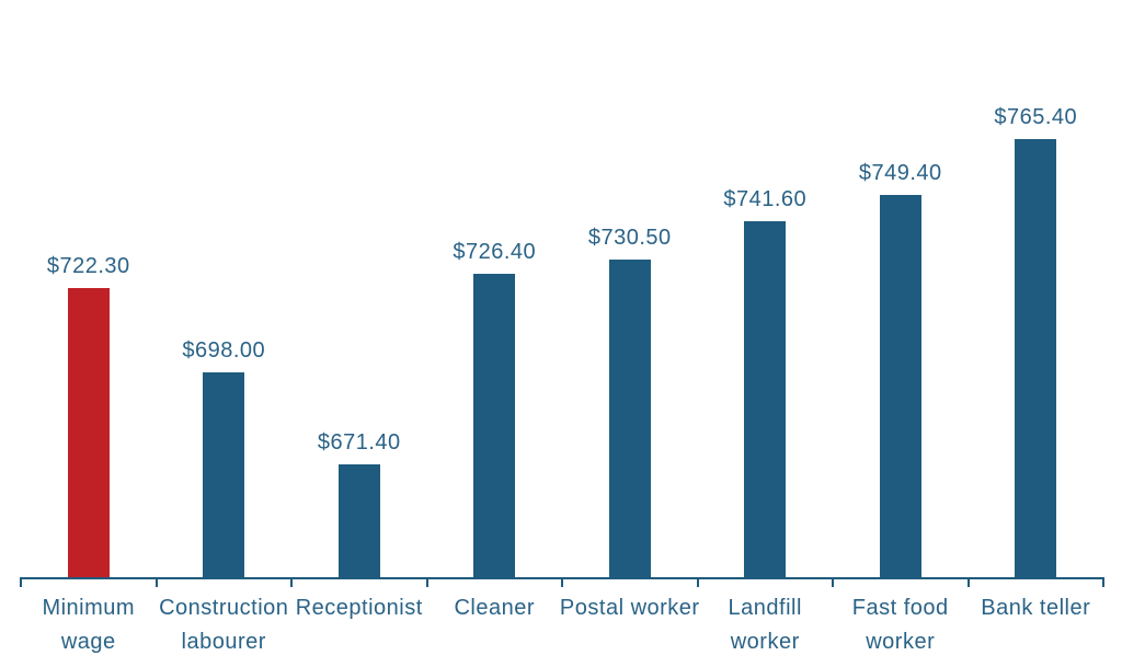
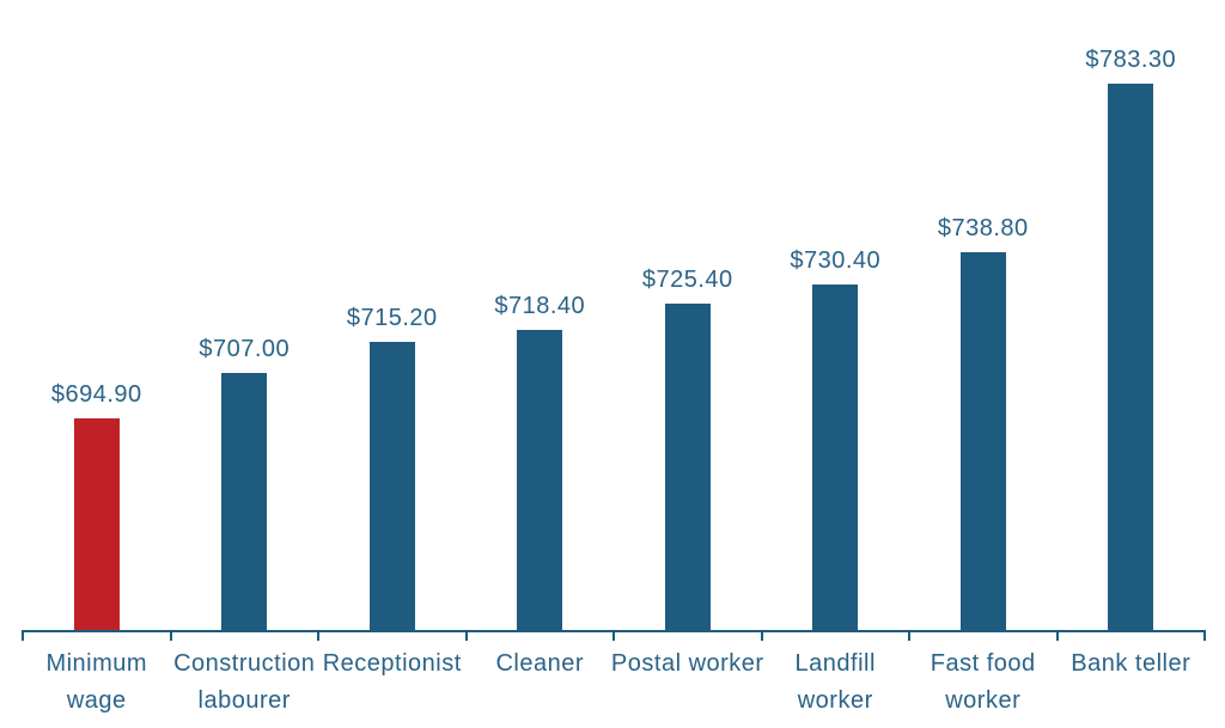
Minimum wage: $722.30 -> $694.90
Construction labourer: $698.00 -> $707.00
Receptionist: $671.40 -> $715.20
Cleaner: $726.40 -> $718.40
Postal worker: $730.50 -> $725.40
Landfill worker: $741.60 -> $730.40
Fast food worker: $749.40 -> $738.80
Bank teller: $765.40 -> $783.30
